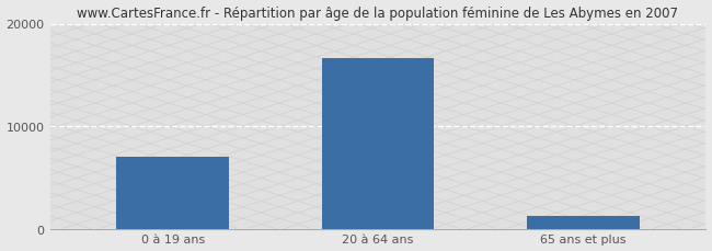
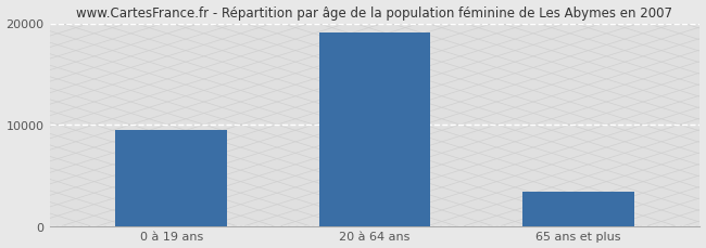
0 à 19 ans: 7000 -> 9500
20 à 64 ans: 16600 -> 19100
65 ans et plus: 1200 -> 3400
